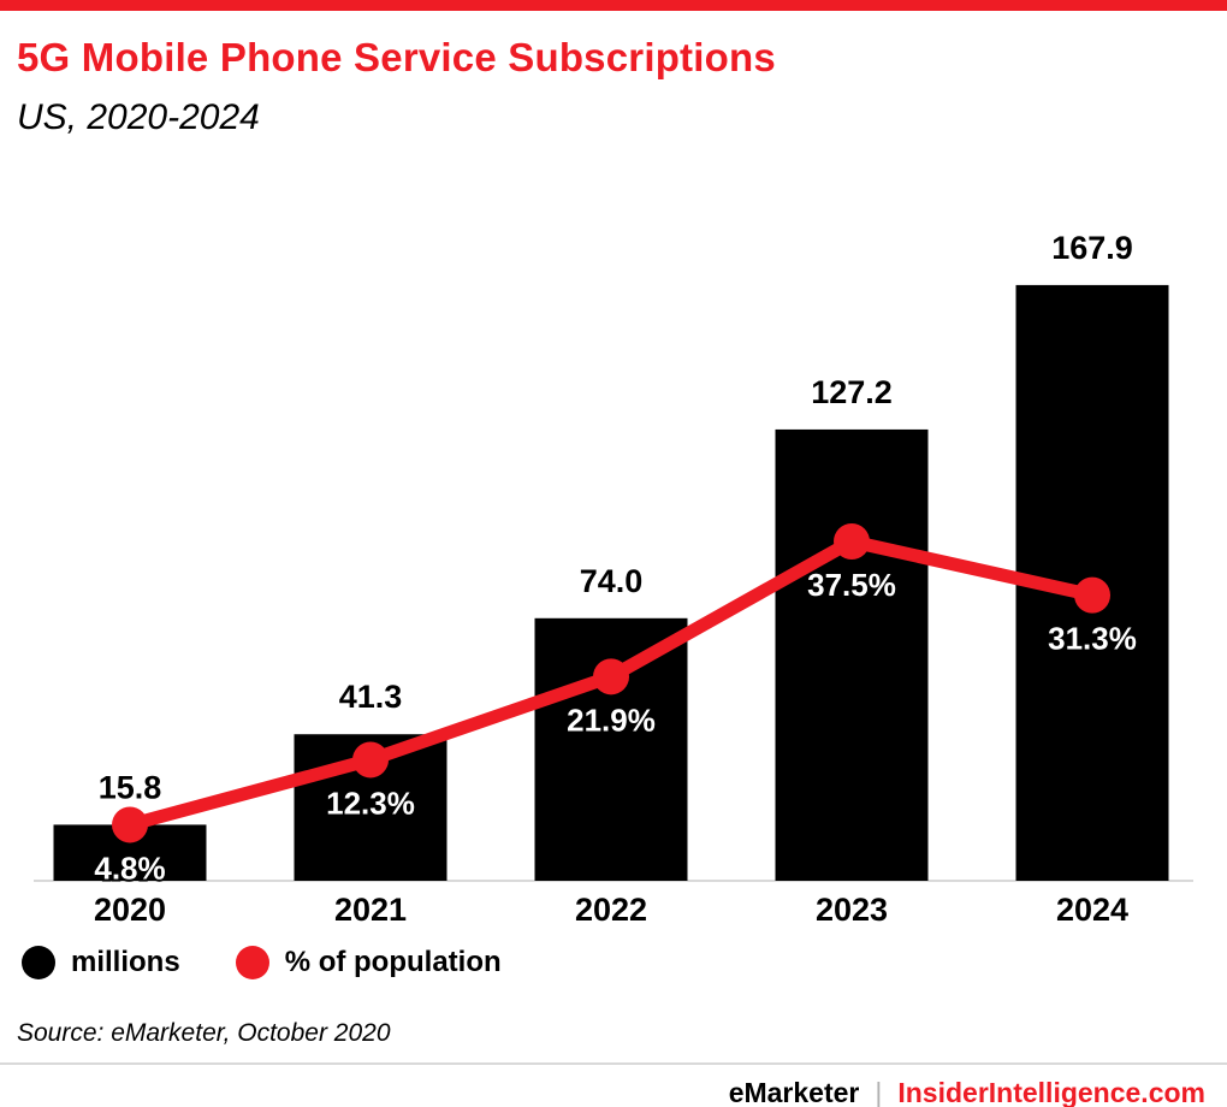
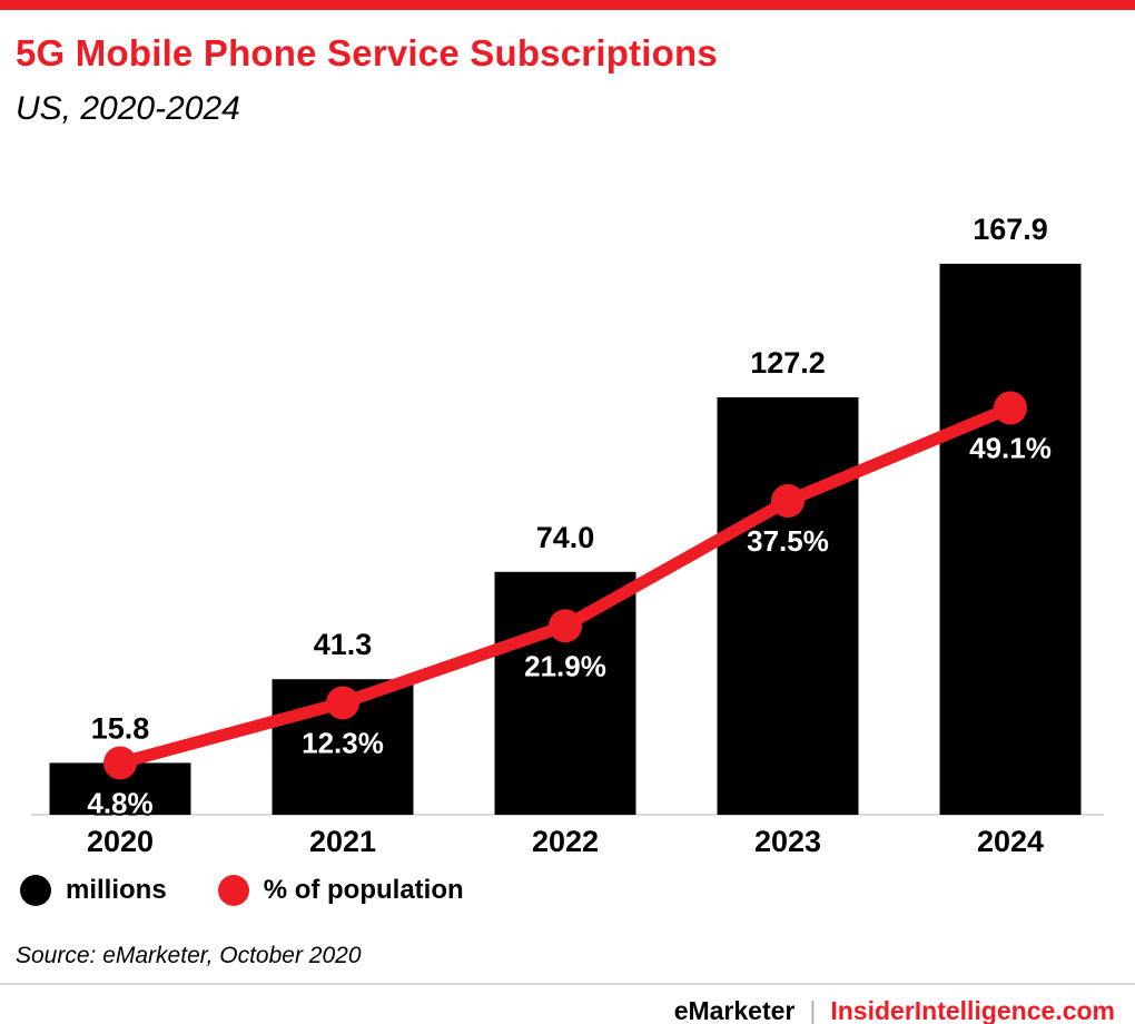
% of population/2024: 31.3% -> 49.1%
